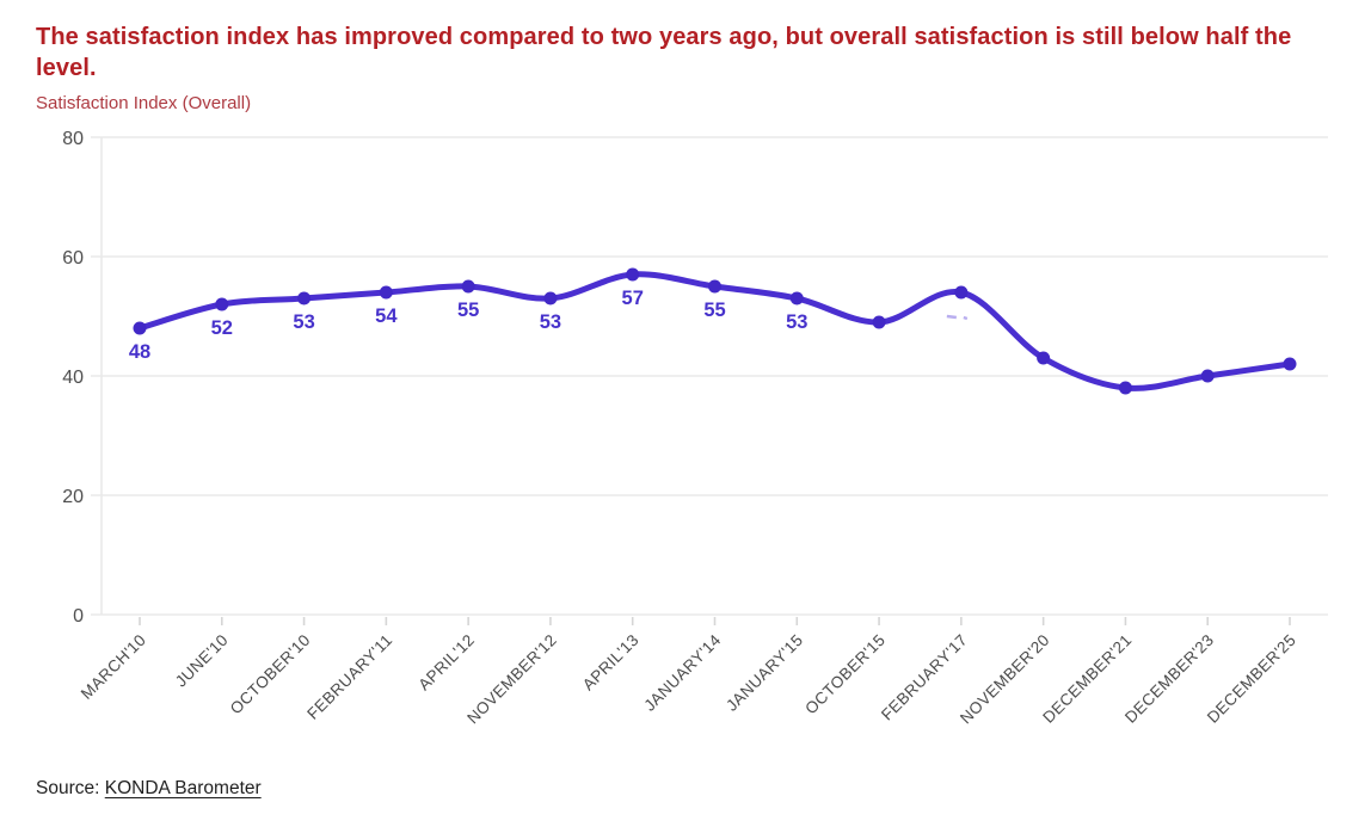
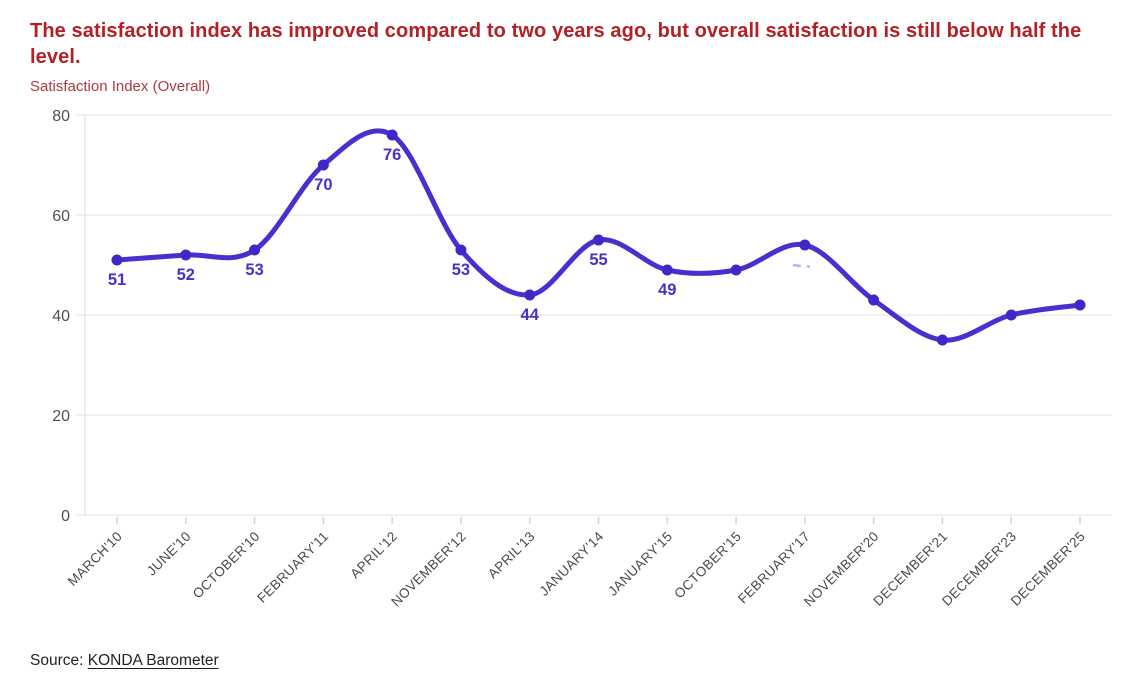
MARCH'10: 48 -> 51
FEBRUARY'11: 54 -> 70
APRIL'12: 55 -> 76
APRIL'13: 57 -> 44
JANUARY'15: 53 -> 49
DECEMBER'21: 38 -> 35
